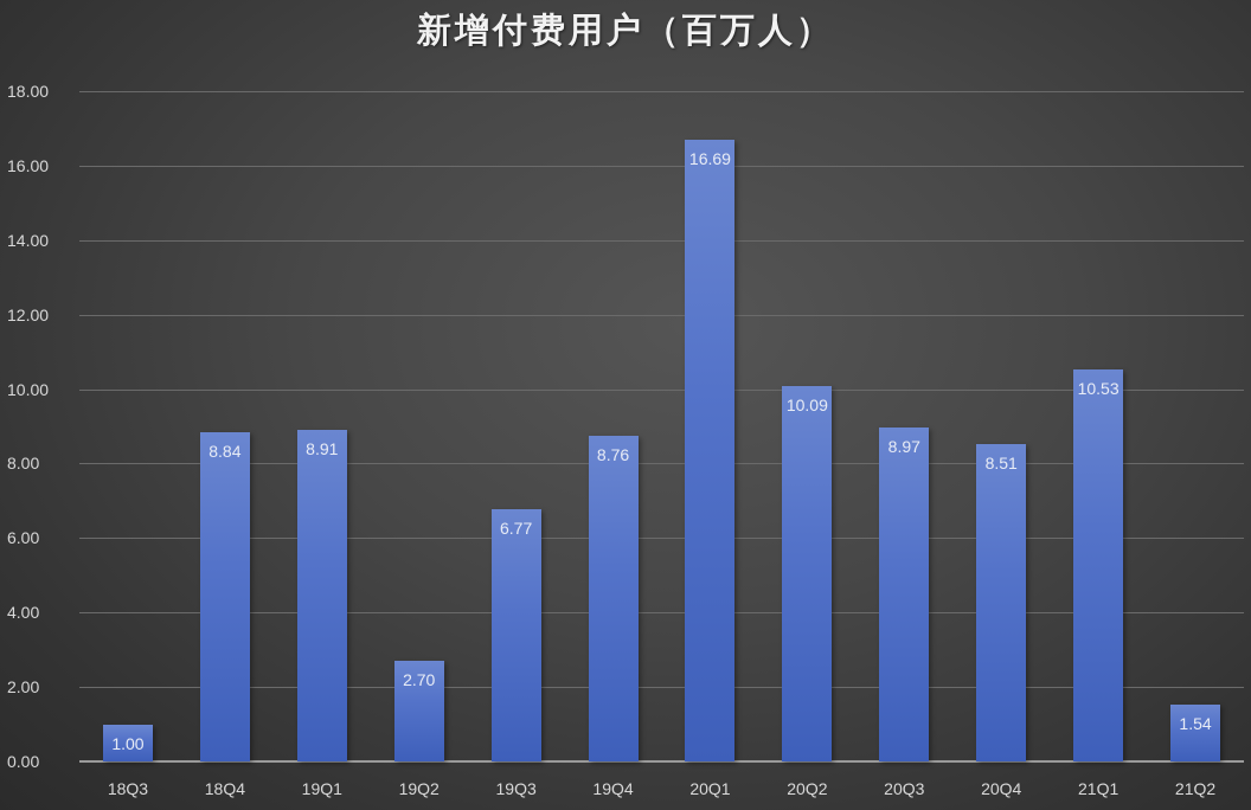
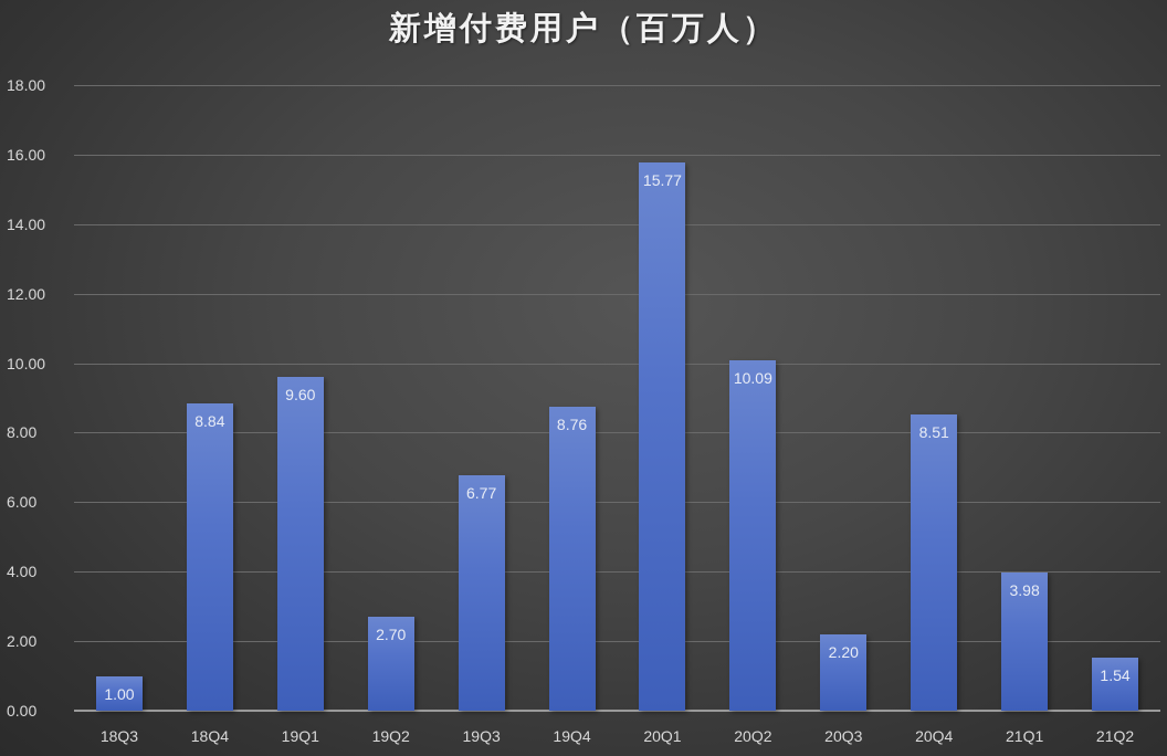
19Q1: 8.91 -> 9.60
20Q1: 16.69 -> 15.77
20Q3: 8.97 -> 2.20
21Q1: 10.53 -> 3.98
